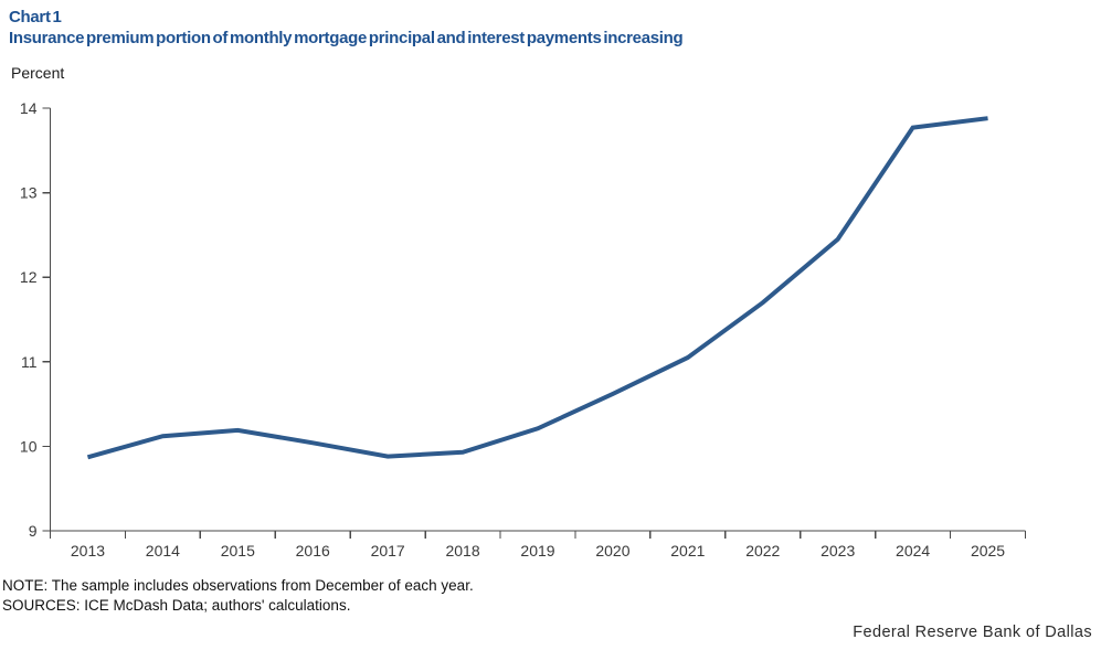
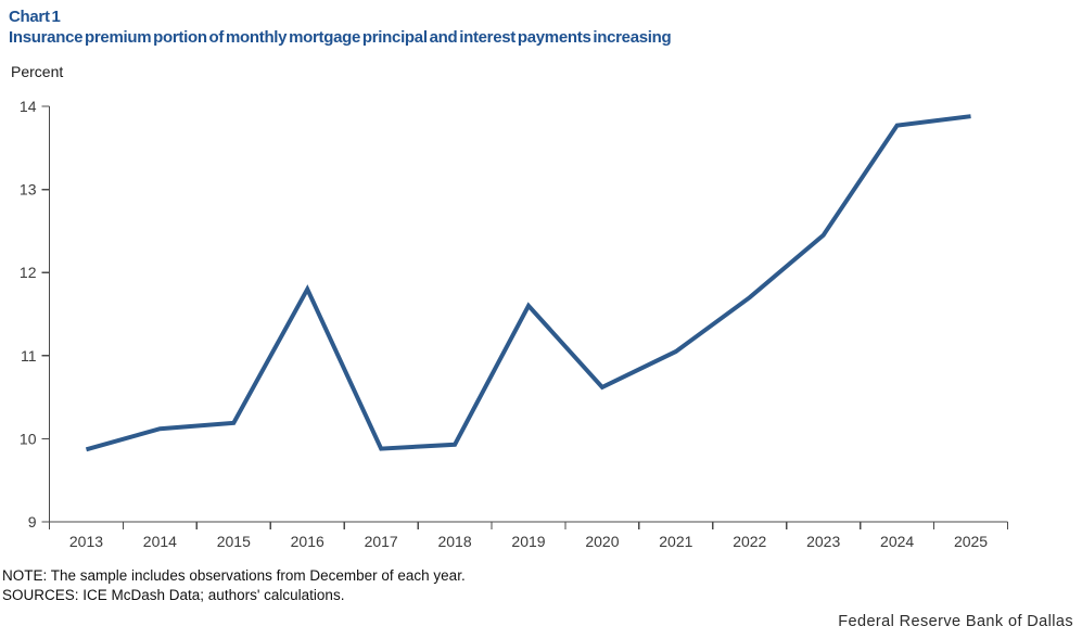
2016: 10.0 -> 11.8
2019: 10.2 -> 11.6
